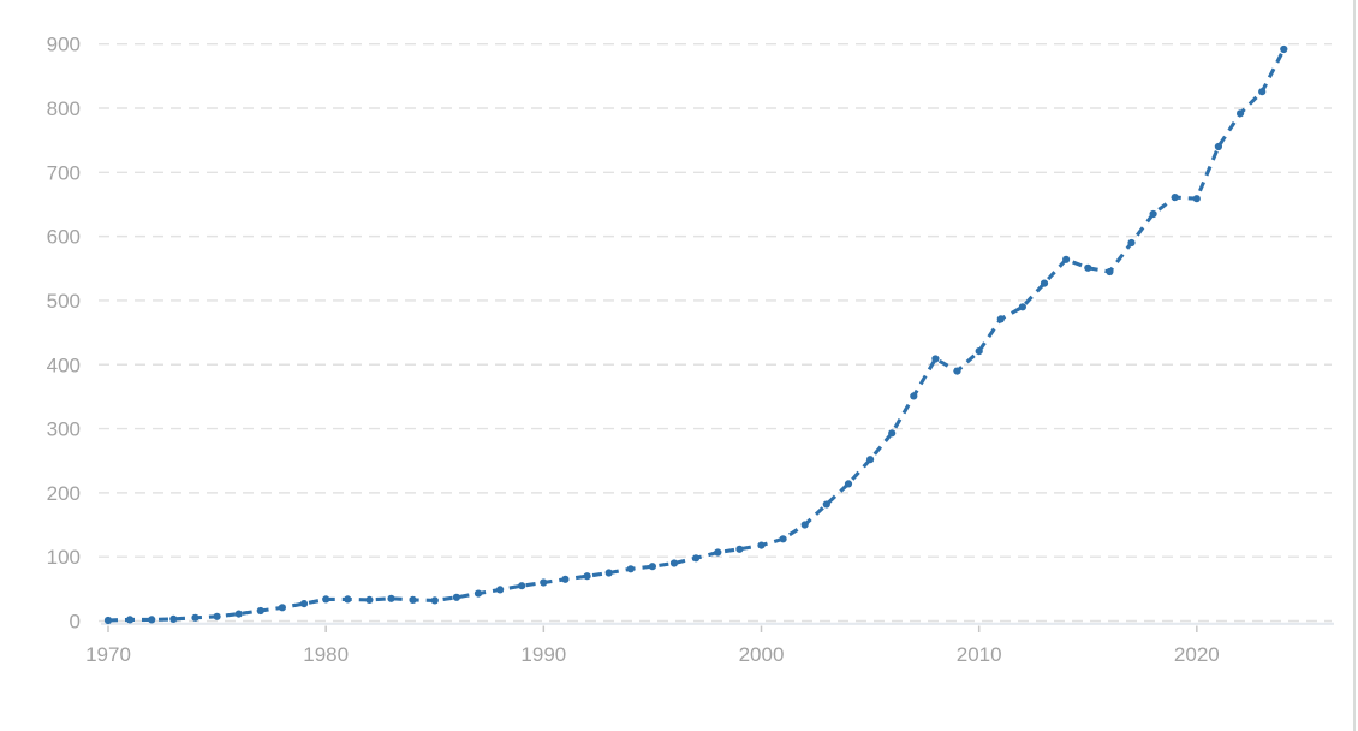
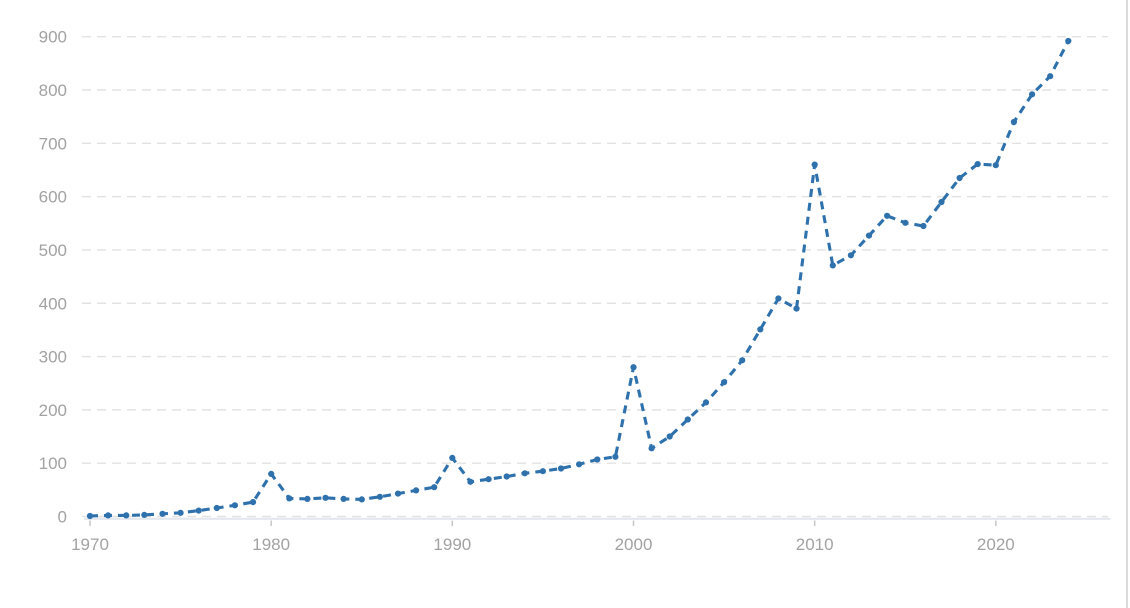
1980: 30 -> 80
1990: 60 -> 110
2000: 120 -> 280
2010: 420 -> 660
